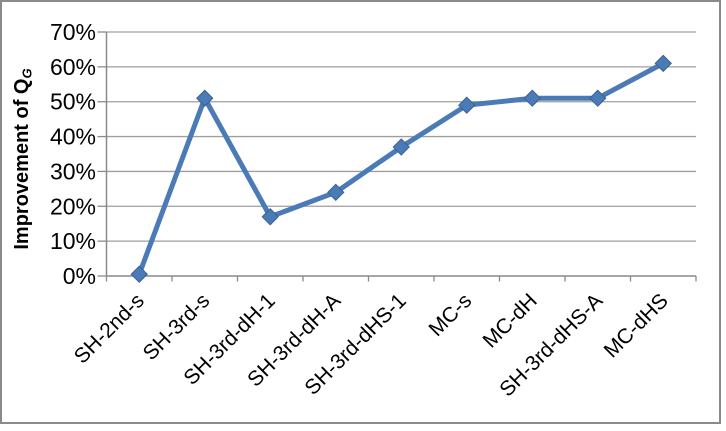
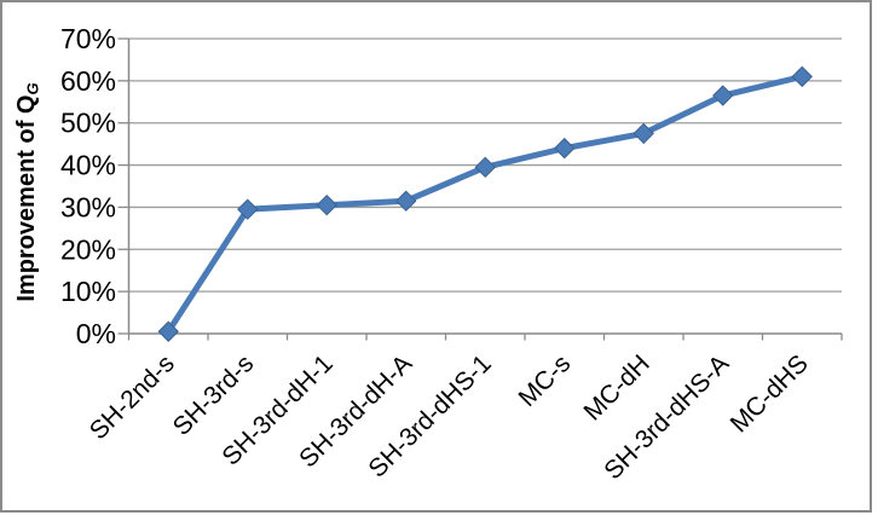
SH-3rd-s: 51% -> 30%
SH-3rd-dH-1: 17% -> 30%
SH-3rd-dH-A: 24% -> 32%
SH-3rd-dHS-1: 37% -> 40%
MC-s: 49% -> 44%
MC-dH: 51% -> 48%
SH-3rd-dHS-A: 51% -> 56%
